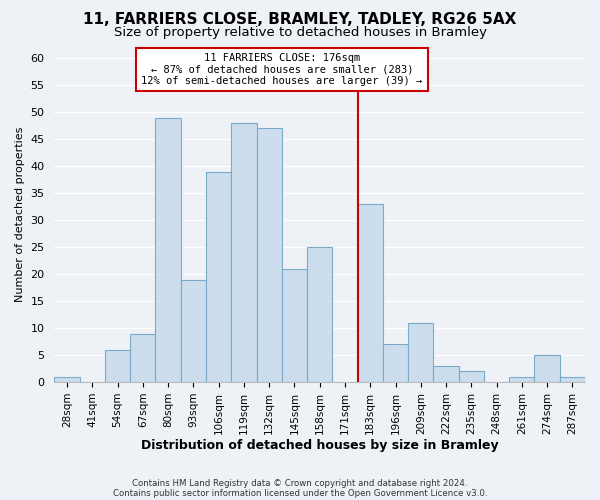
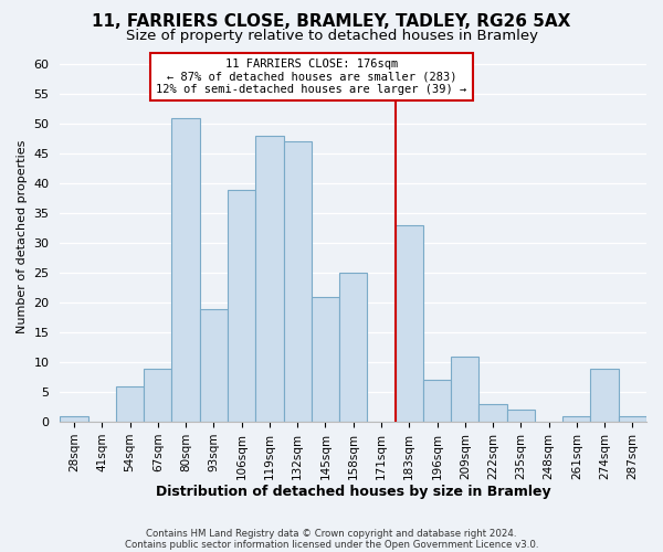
80sqm: 49 -> 51
274sqm: 5 -> 9
